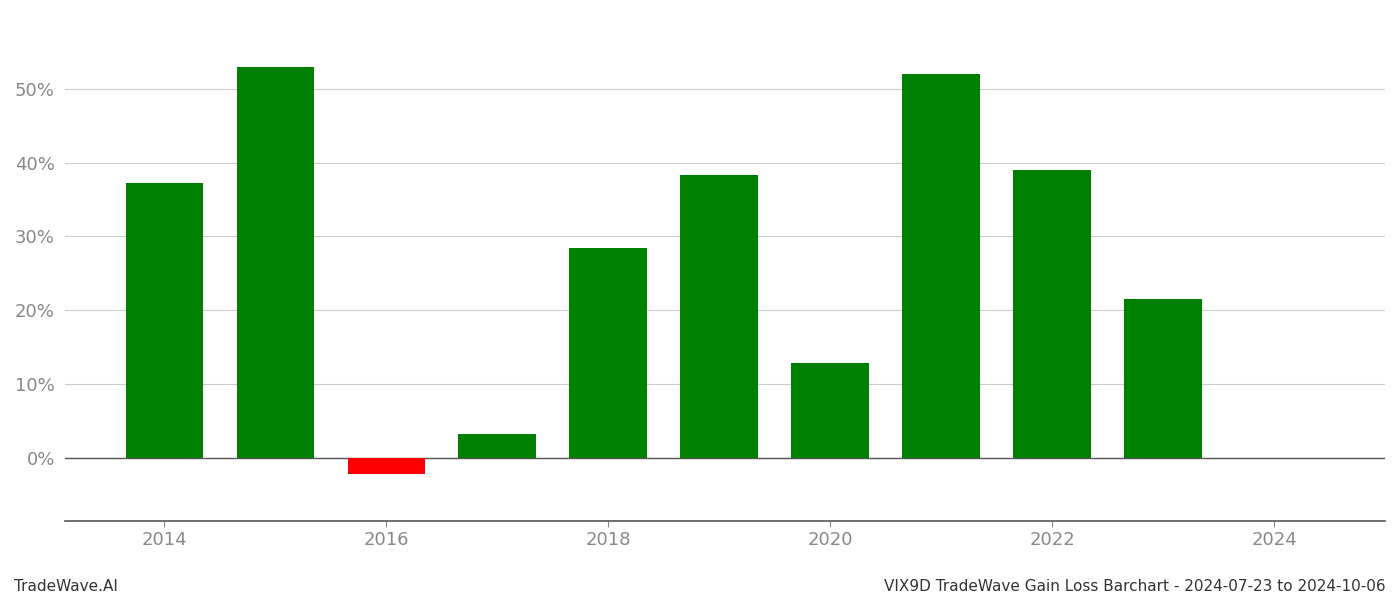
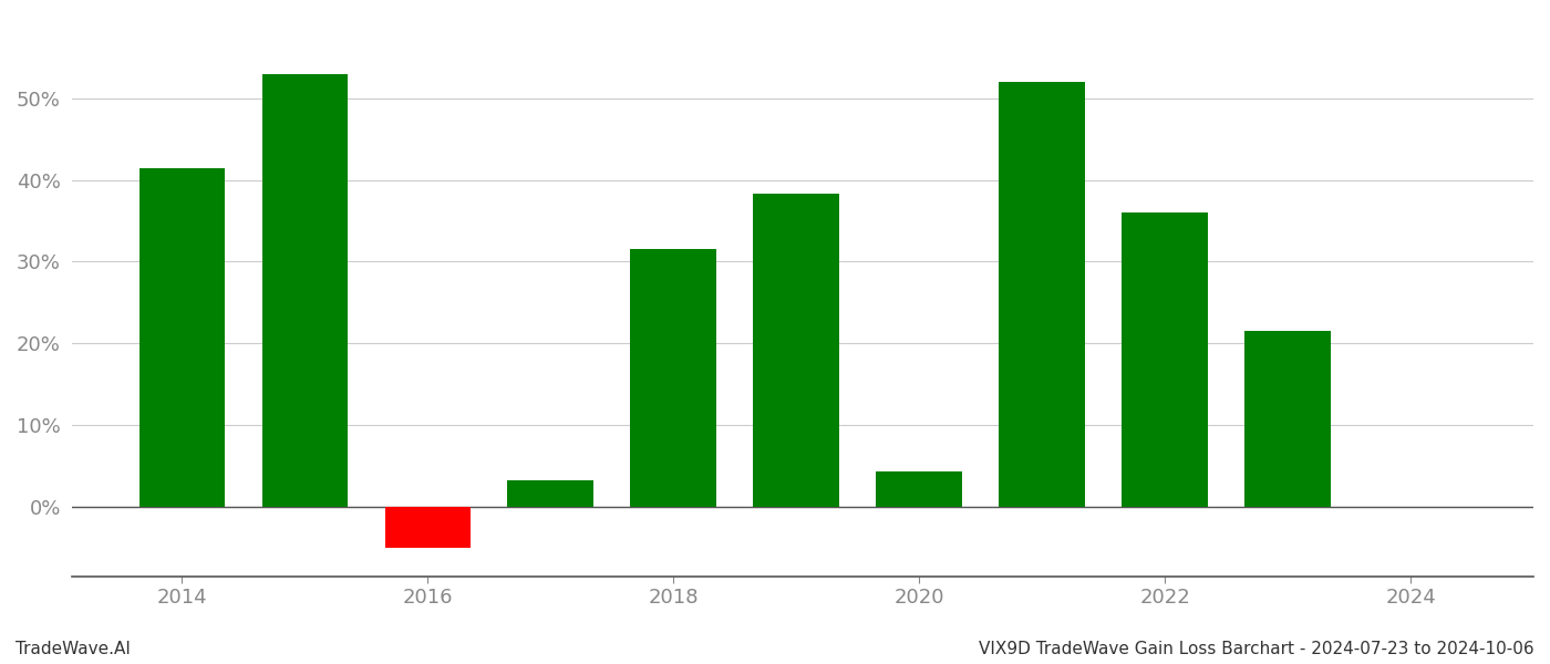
2014: 37.2% -> 41.5%
2016: -2.2% -> -5.0%
2018: 28.4% -> 31.5%
2020: 12.8% -> 4.3%
2022: 39.0% -> 36.0%
